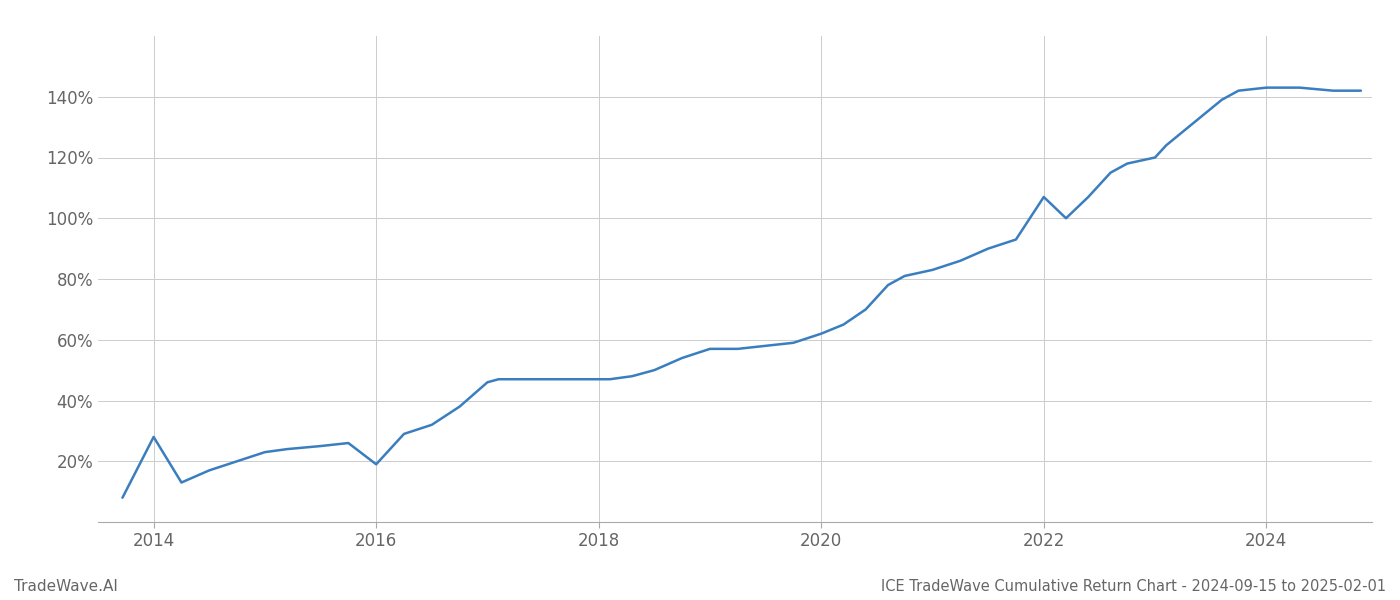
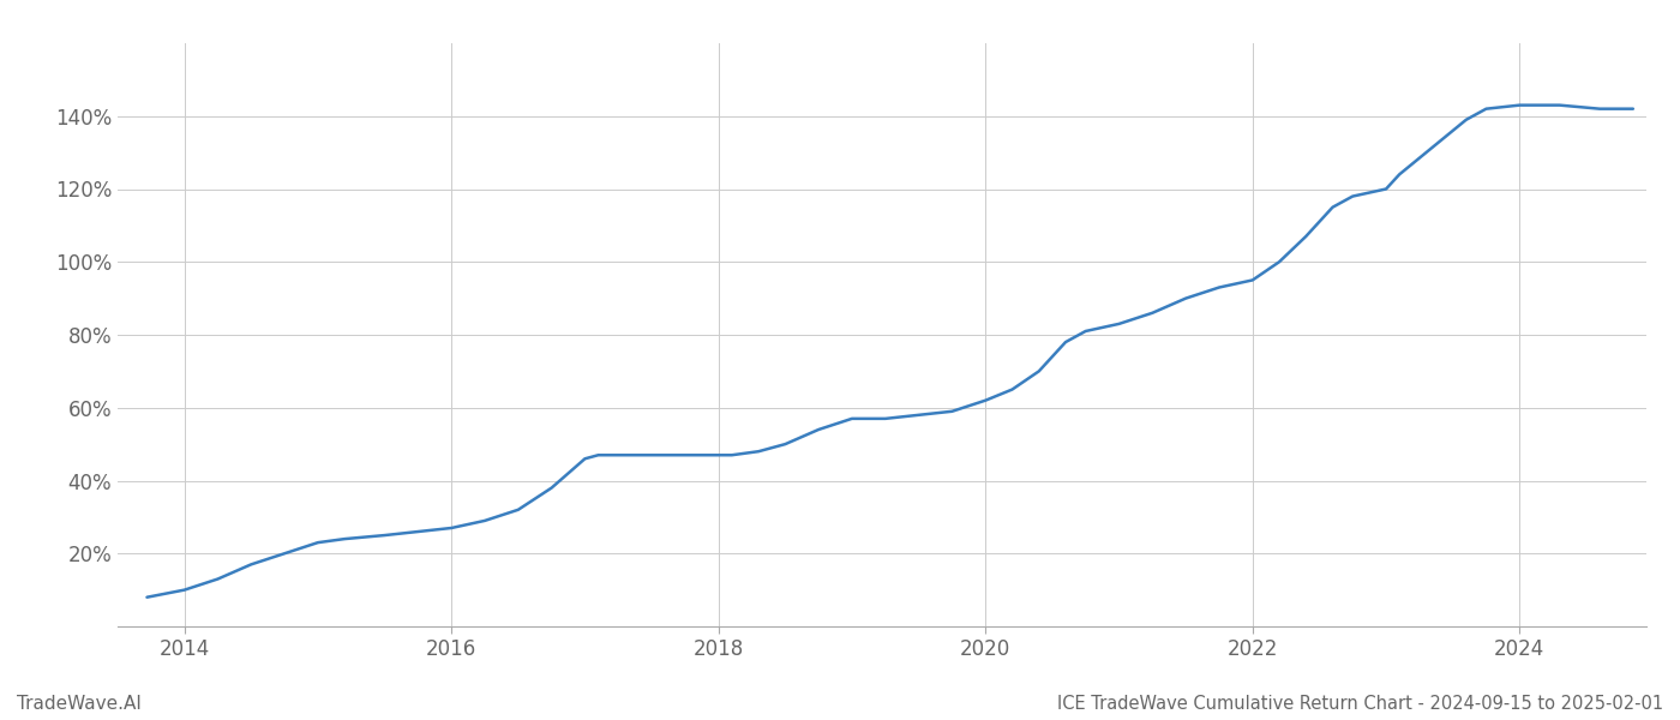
2014: 28% -> 10%
2016: 19% -> 27%
2022: 107% -> 95%
